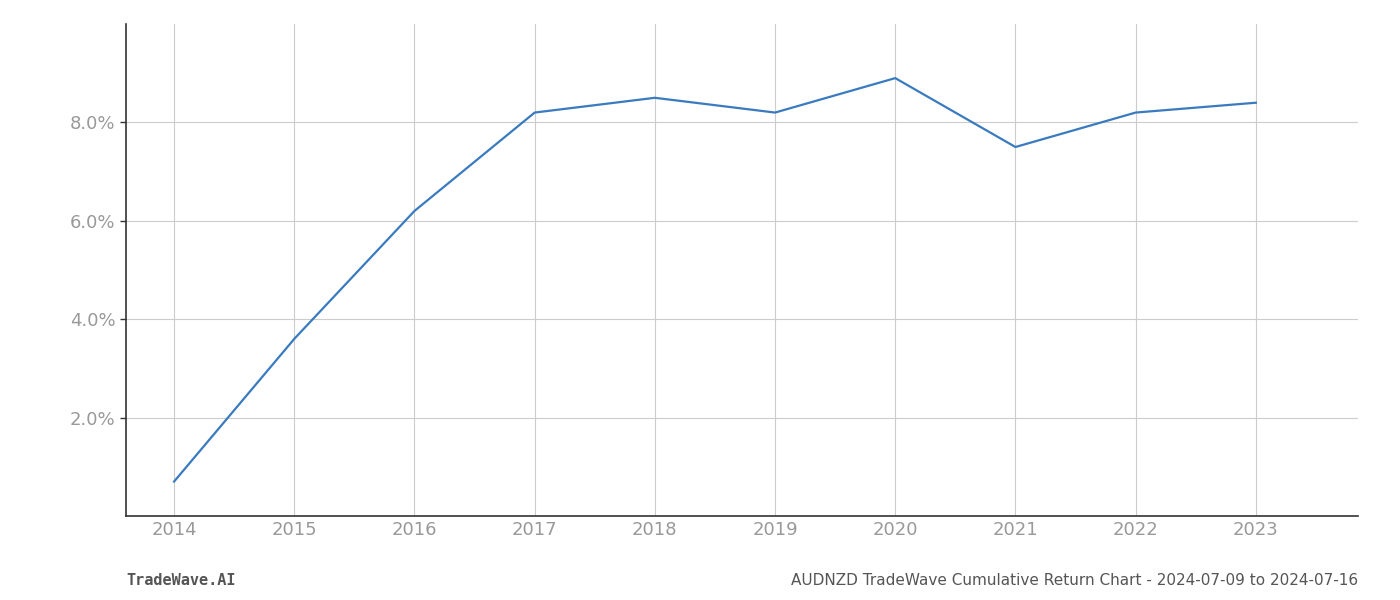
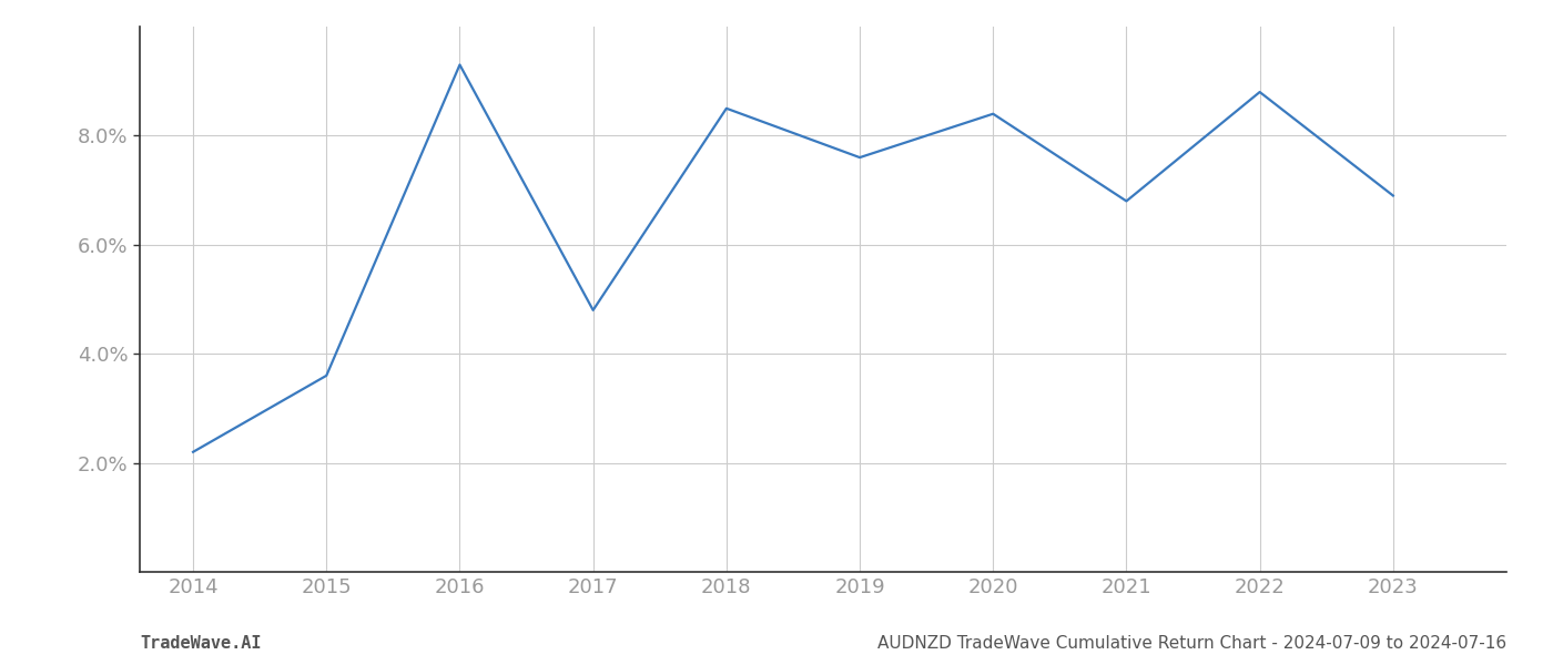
2014: 0.7% -> 2.2%
2016: 6.2% -> 9.3%
2017: 8.2% -> 4.8%
2019: 8.2% -> 7.6%
2020: 8.9% -> 8.4%
2021: 7.5% -> 6.8%
2022: 8.2% -> 8.8%
2023: 8.4% -> 6.9%
